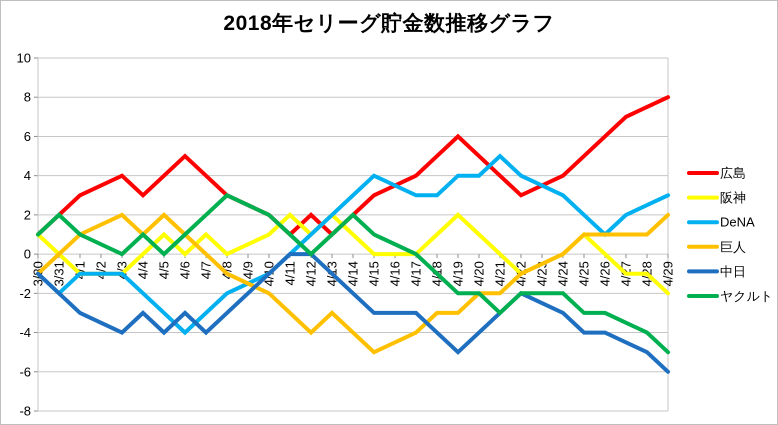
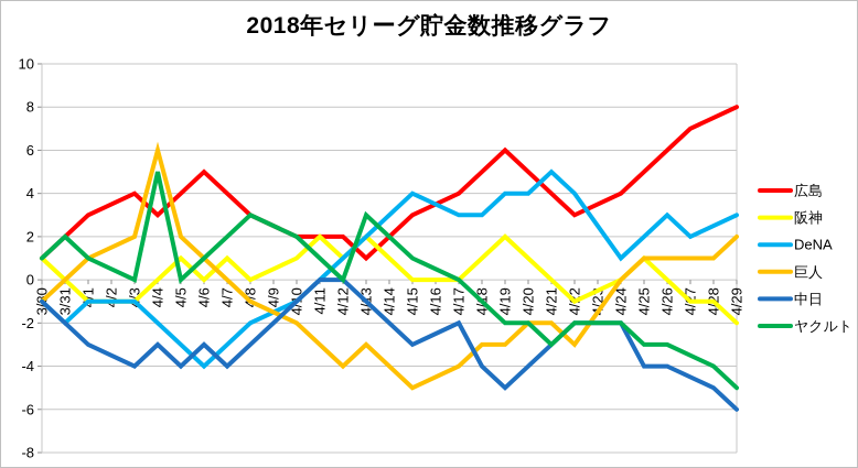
巨人/4/4: 1 -> 6
ヤクルト/4/4: 1 -> 5
広島/4/11: 1 -> 2
ヤクルト/4/13: 1 -> 3
中日/4/17: -3 -> -2
巨人/4/22: -1 -> -3
DeNA/4/24: 3 -> 1
中日/4/24: -3 -> -2
DeNA/4/26: 1 -> 3
